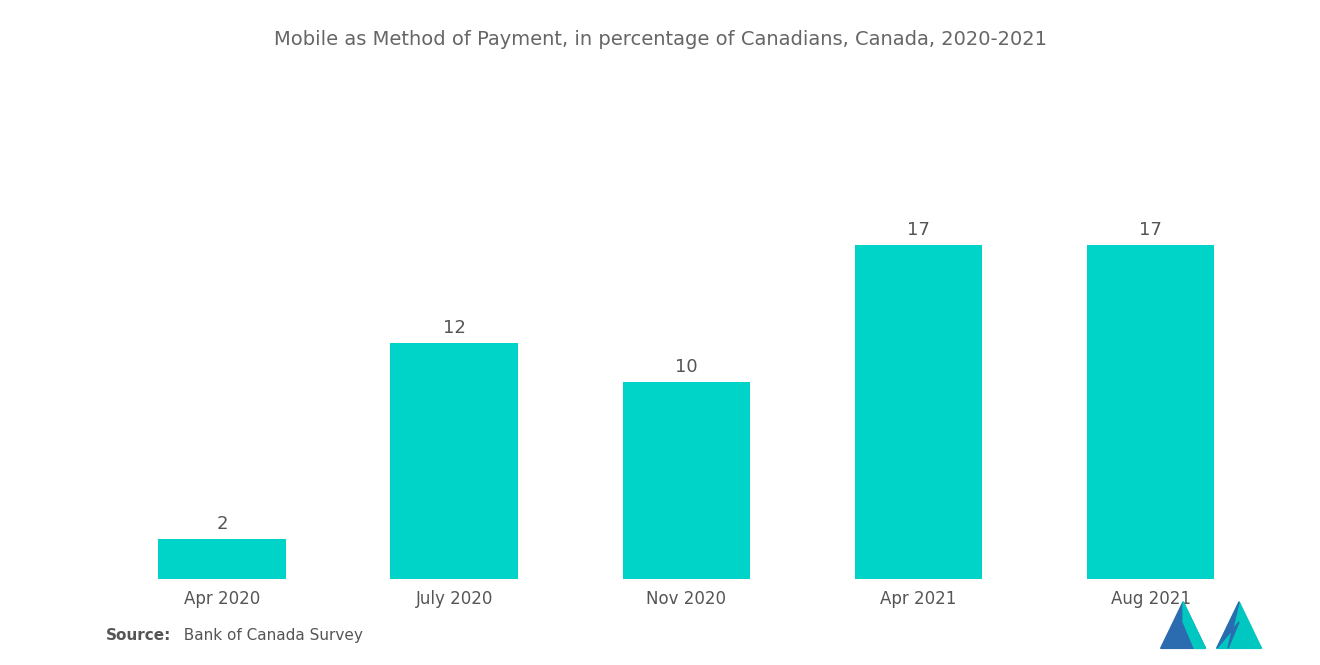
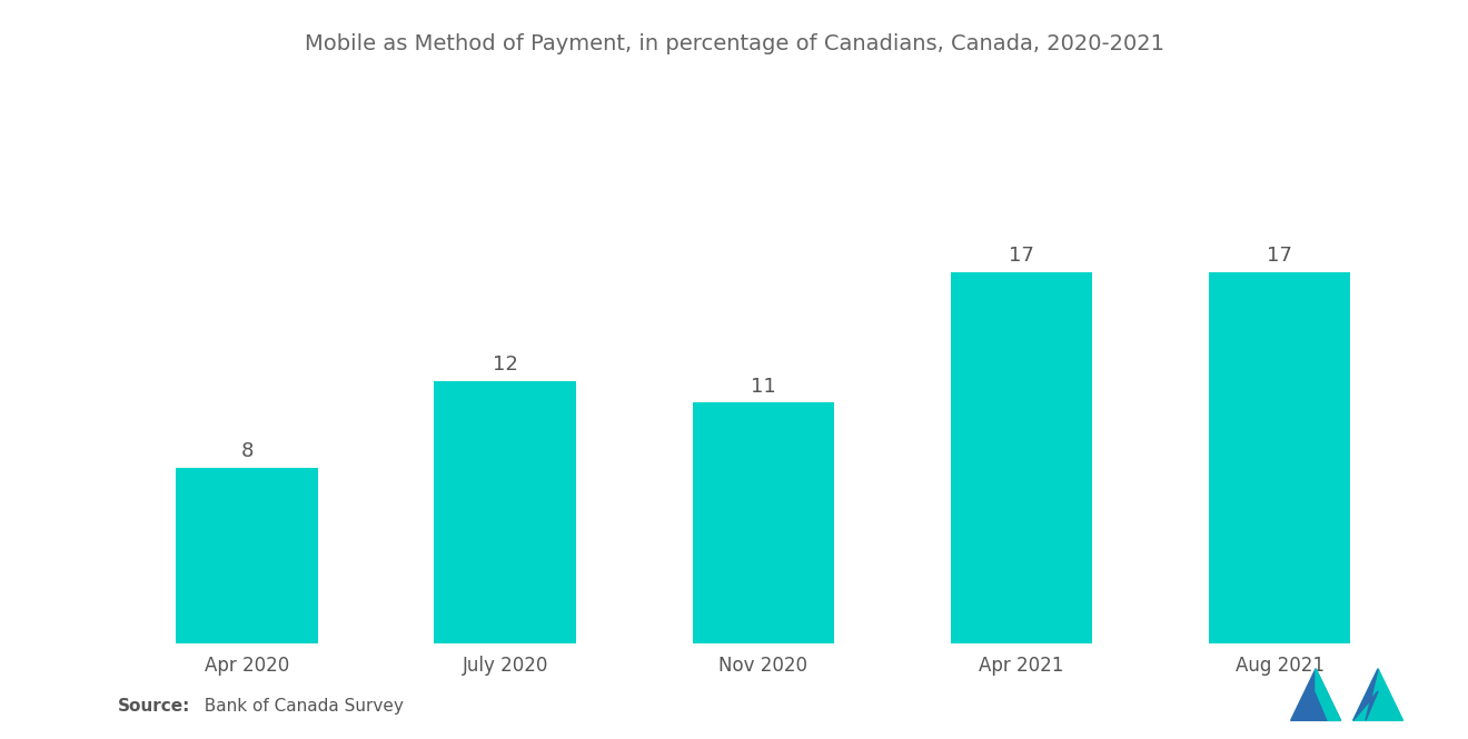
Apr 2020: 2 -> 8
Nov 2020: 10 -> 11
